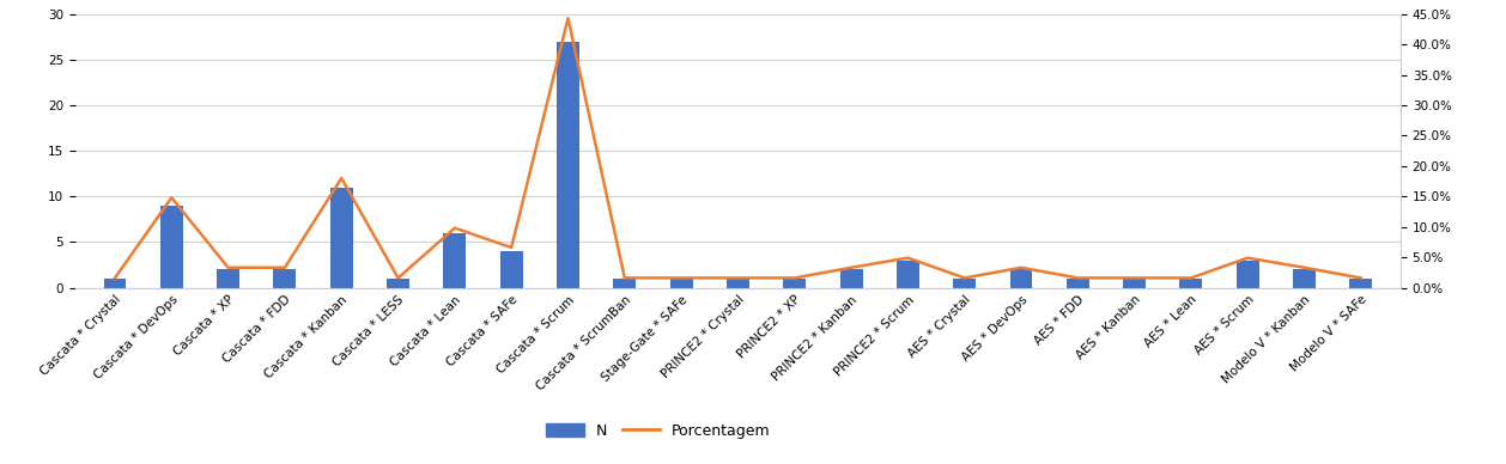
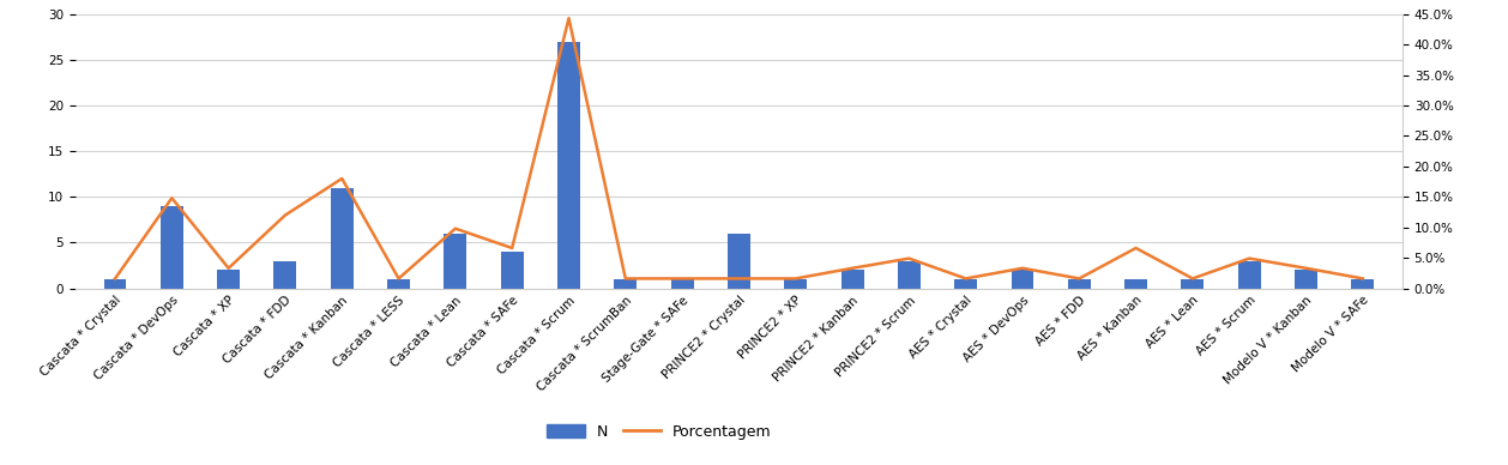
N/Cascata * FDD: 2 -> 3
Porcentagem/Cascata * FDD: 3.3% -> 12.0%
N/PRINCE2 * Crystal: 1 -> 6
Porcentagem/AES * Kanban: 1.6% -> 6.6%
